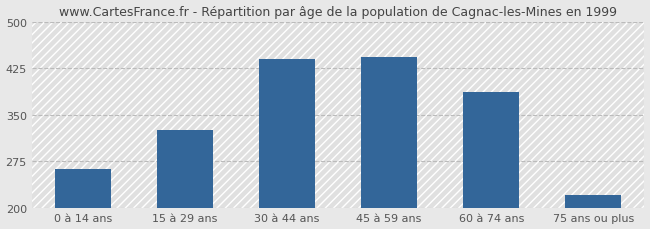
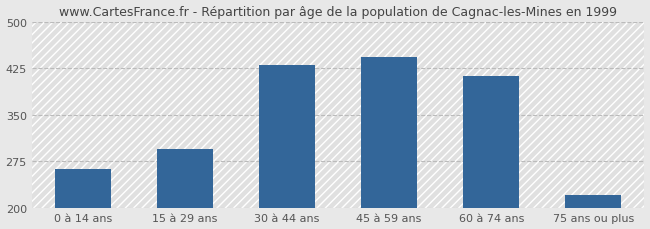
15 à 29 ans: 326 -> 295
30 à 44 ans: 440 -> 430
60 à 74 ans: 386 -> 413
